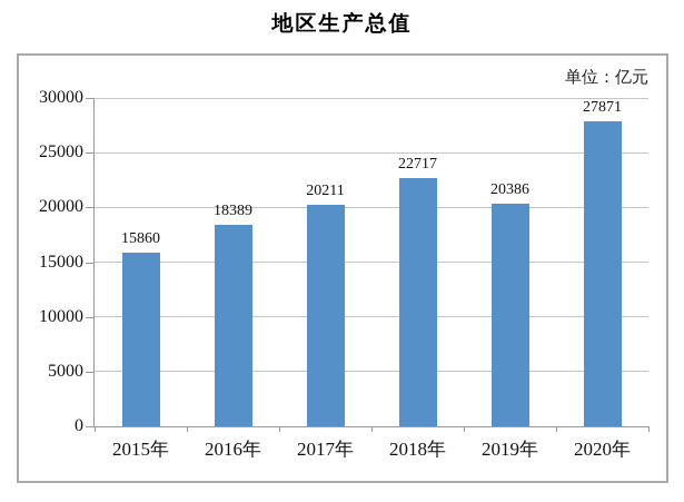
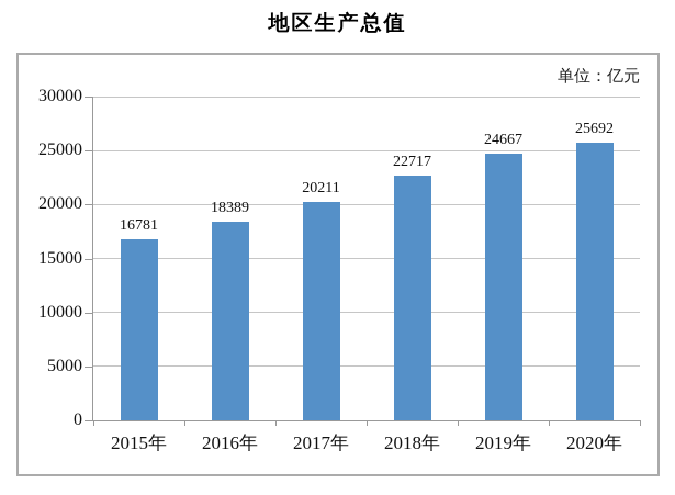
2015年: 15860 -> 16781
2019年: 20386 -> 24667
2020年: 27871 -> 25692
